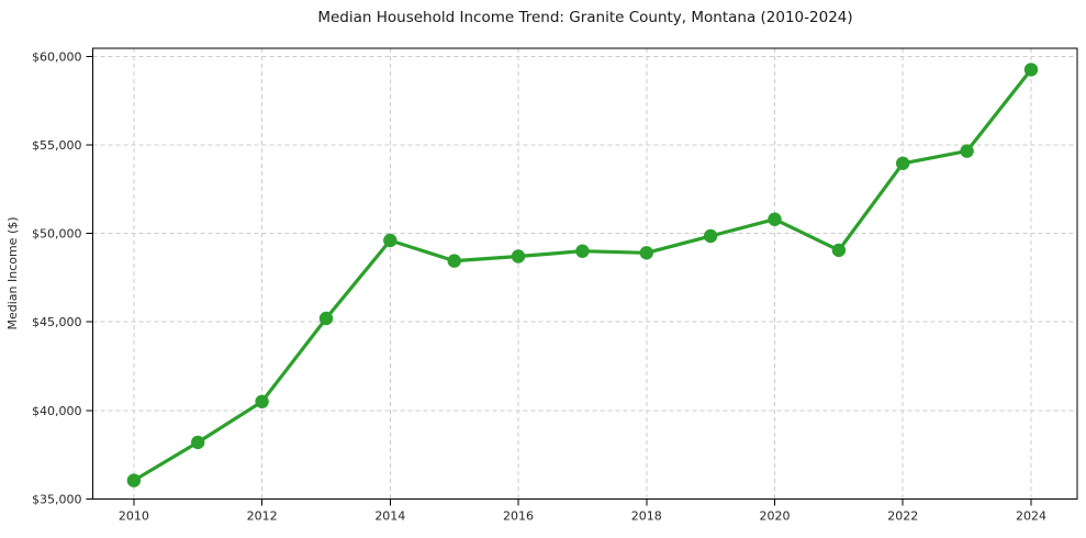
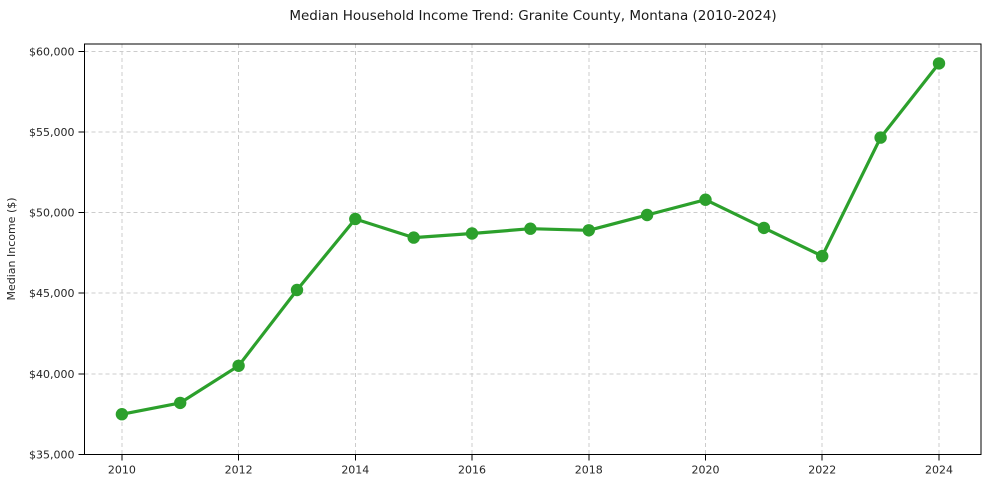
2010: $36000 -> $37500
2022: $54000 -> $47300
